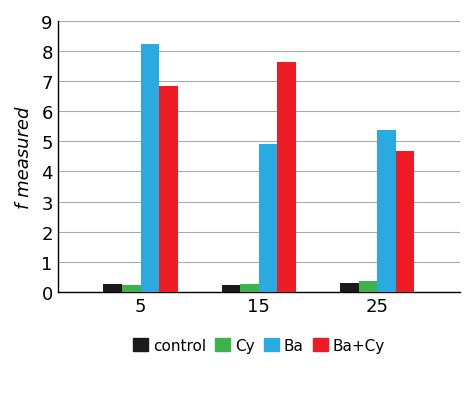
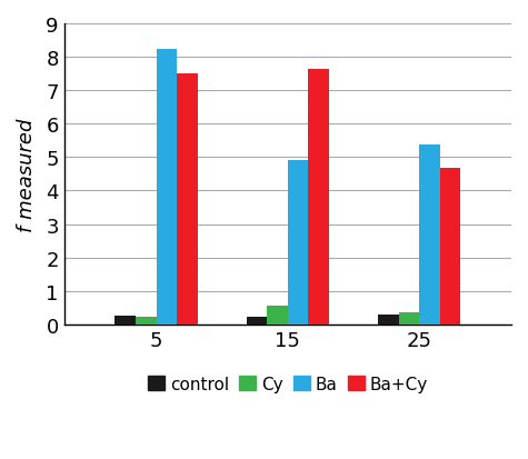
Ba+Cy/5: 6.85 -> 7.50
Cy/15: 0.27 -> 0.55
